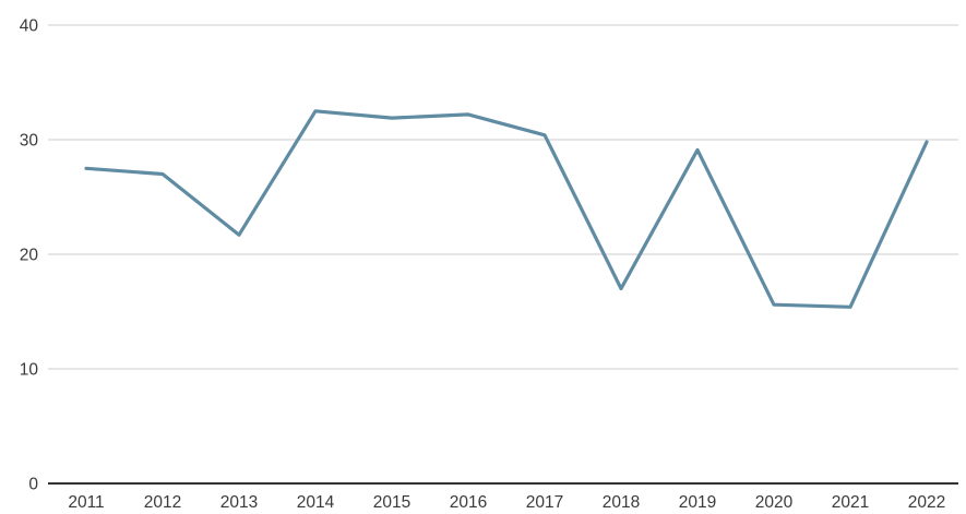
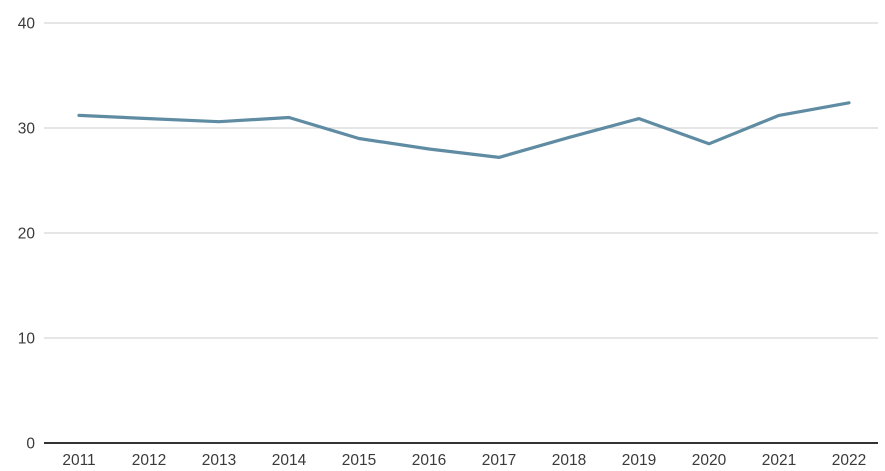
2011: 27.5 -> 31.2
2012: 27.0 -> 30.9
2013: 21.7 -> 30.6
2014: 32.5 -> 31.0
2015: 31.9 -> 29.0
2016: 32.2 -> 28.0
2017: 30.4 -> 27.2
2018: 17.0 -> 29.1
2019: 29.1 -> 30.9
2020: 15.6 -> 28.5
2021: 15.4 -> 31.2
2022: 29.8 -> 32.4
